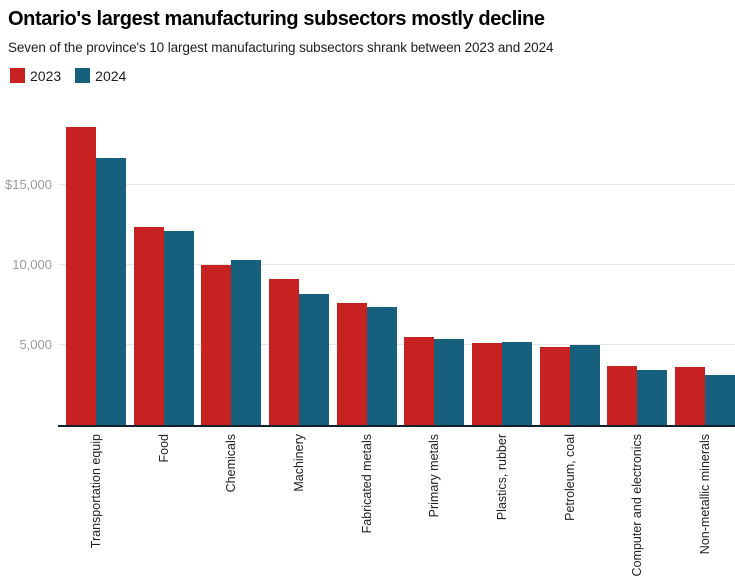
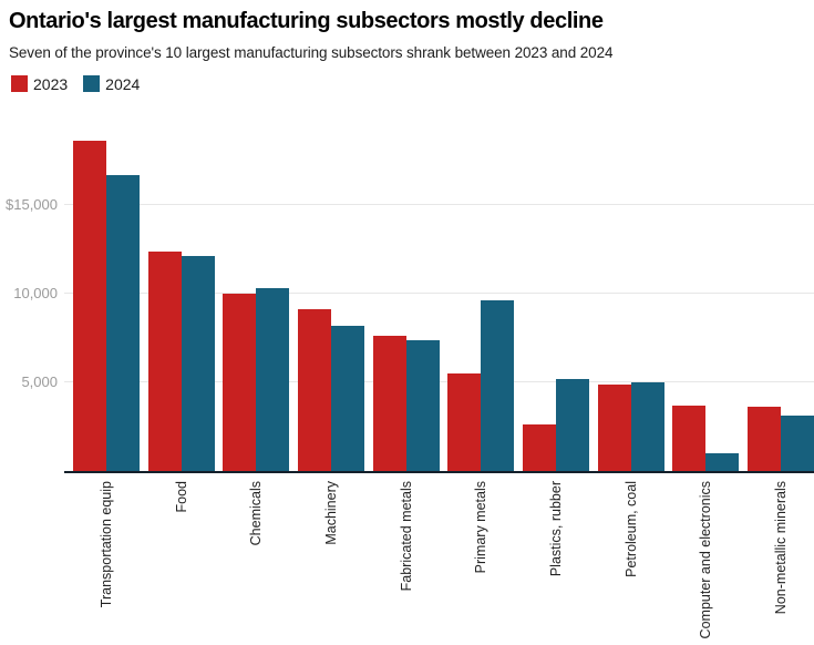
2024/Primary metals: $5400 -> $9600
2023/Plastics, rubber: $5100 -> $2600
2024/Computer and electronics: $3400 -> $1000
